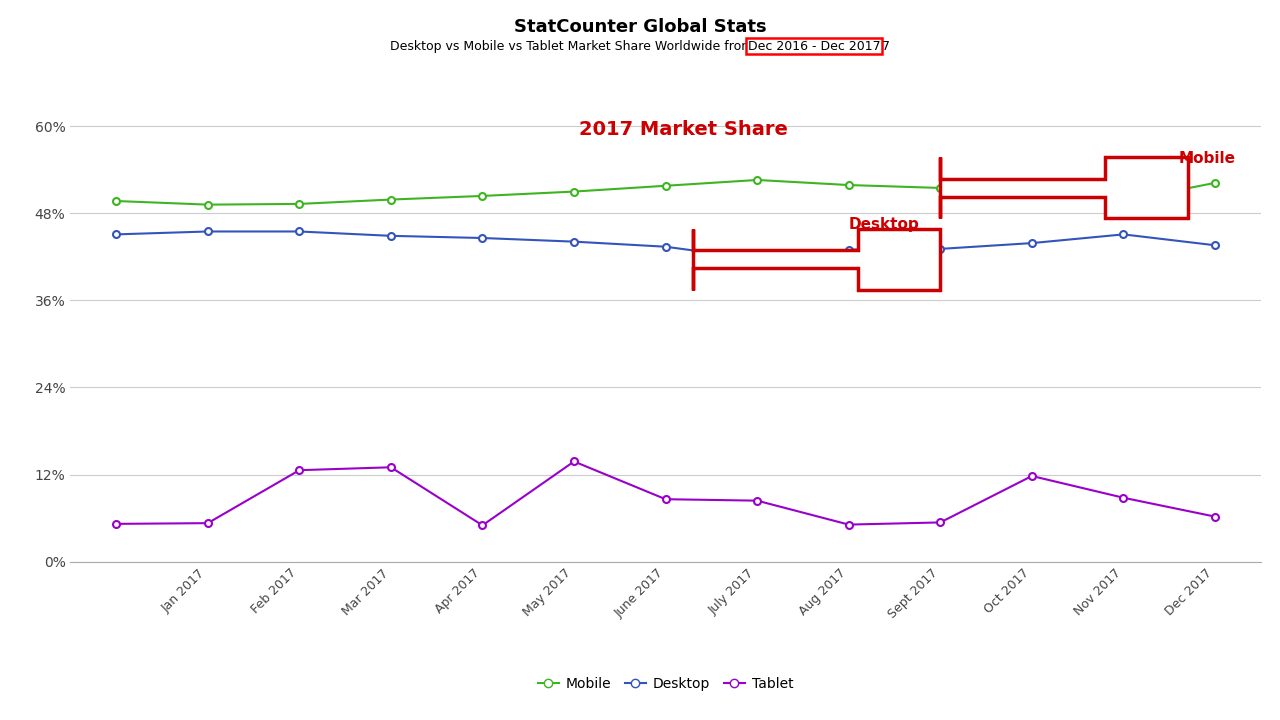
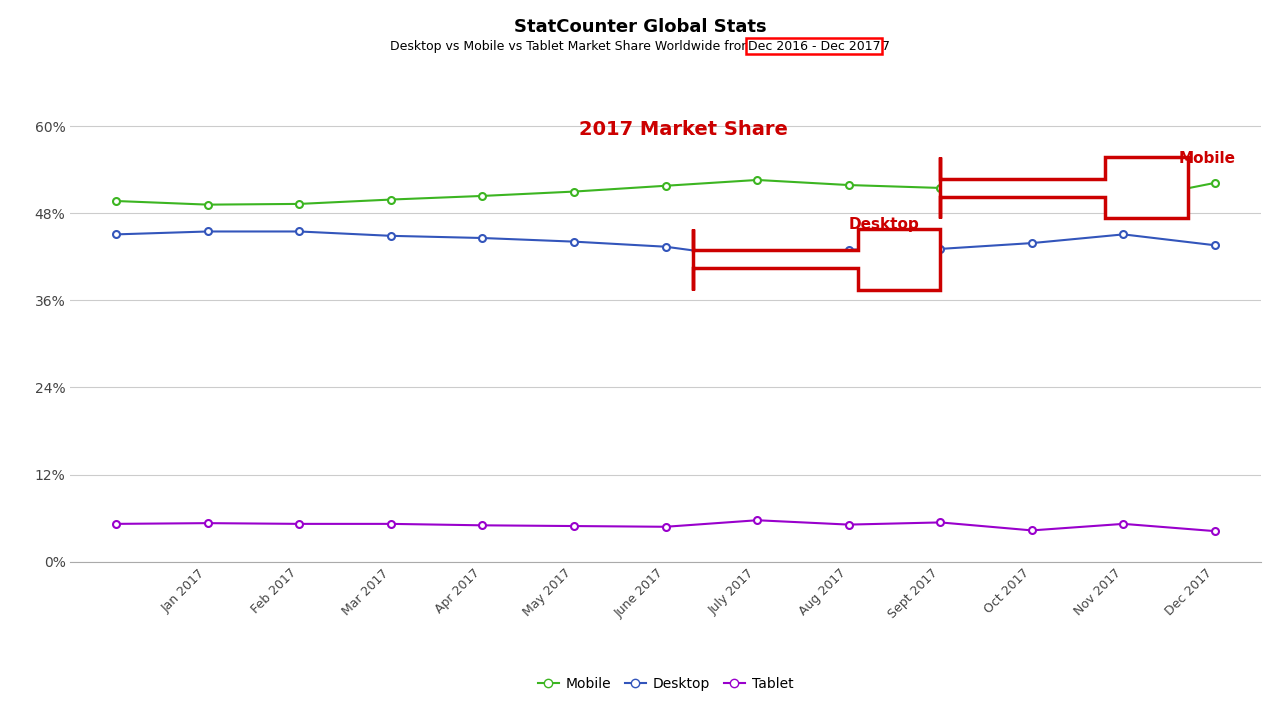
Tablet/Feb 2017: 12.6% -> 5.2%
Tablet/Mar 2017: 13.0% -> 5.2%
Tablet/May 2017: 13.8% -> 4.9%
Tablet/June 2017: 8.6% -> 4.8%
Tablet/July 2017: 8.4% -> 5.7%
Tablet/Oct 2017: 11.8% -> 4.3%
Tablet/Nov 2017: 8.8% -> 5.2%
Tablet/Dec 2017: 6.2% -> 4.2%
